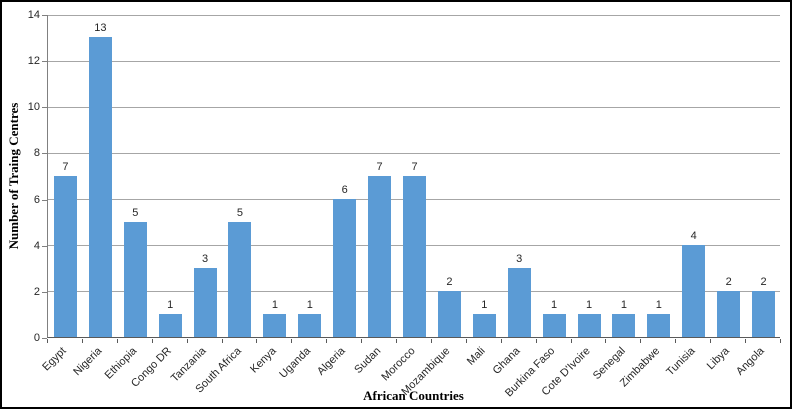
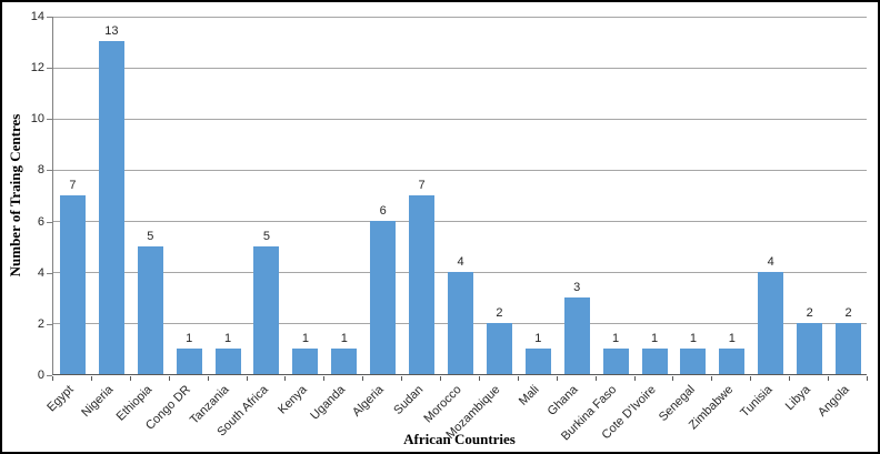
Tanzania: 3 -> 1
Morocco: 7 -> 4
